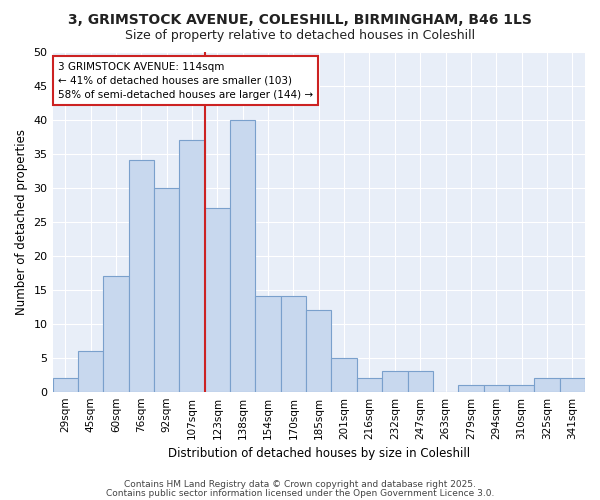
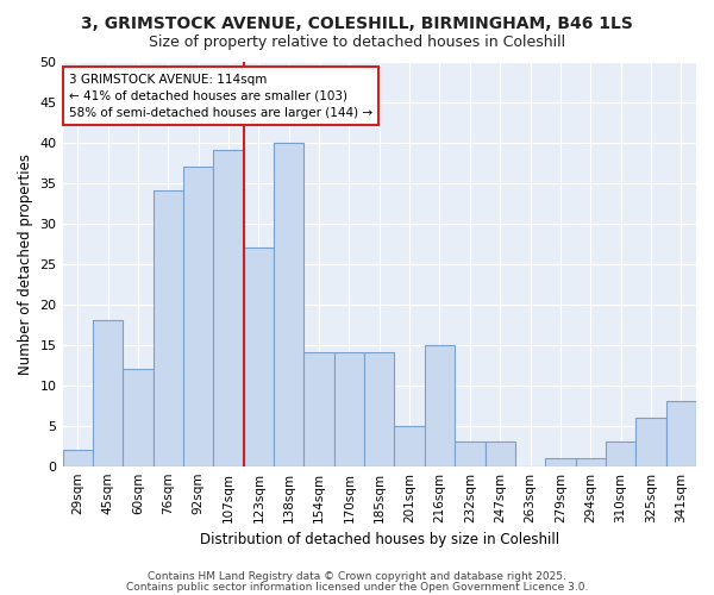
45sqm: 6 -> 18
60sqm: 17 -> 12
92sqm: 30 -> 37
107sqm: 37 -> 39
185sqm: 12 -> 14
216sqm: 2 -> 15
310sqm: 1 -> 3
325sqm: 2 -> 6
341sqm: 2 -> 8
